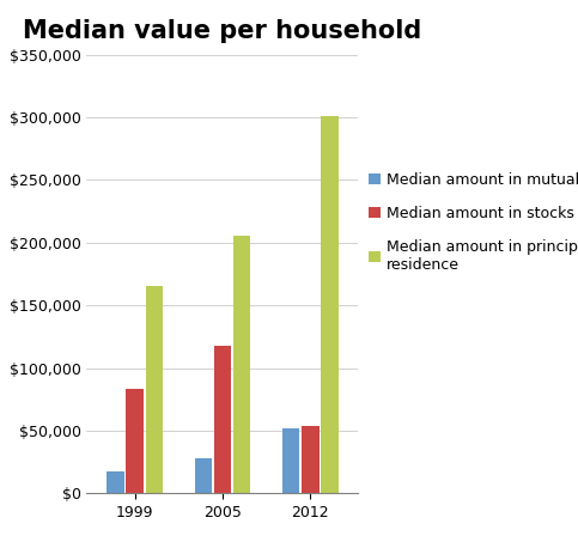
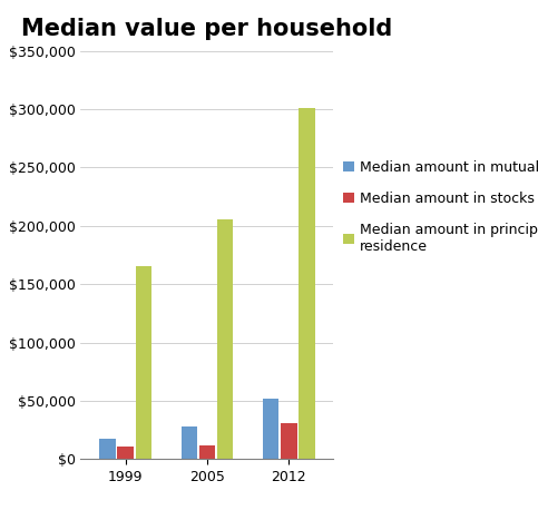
Median amount in stocks/1999: $83,000 -> $11,000
Median amount in stocks/2005: $118,000 -> $12,000
Median amount in stocks/2012: $54,000 -> $31,000
